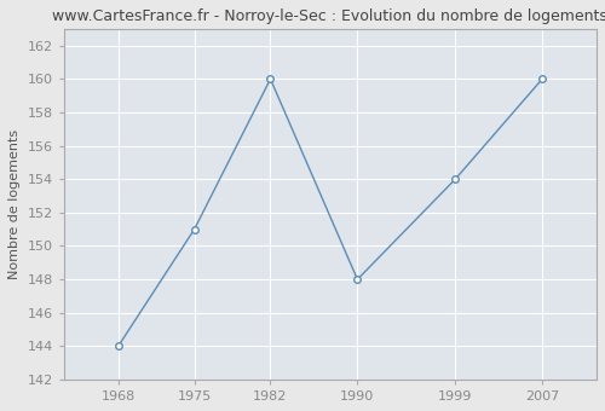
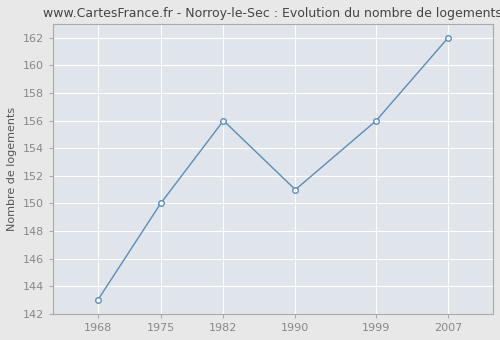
1968: 144 -> 143
1975: 151 -> 150
1982: 160 -> 156
1990: 148 -> 151
1999: 154 -> 156
2007: 160 -> 162
